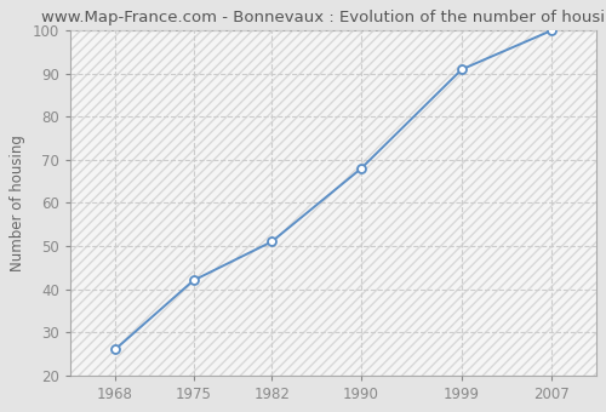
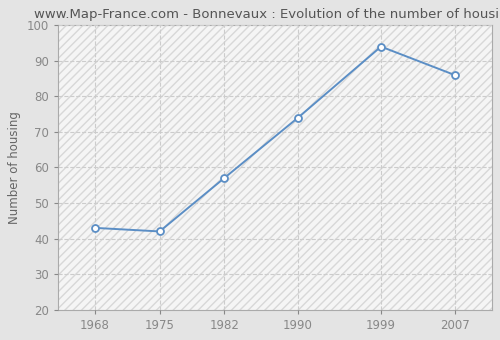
1968: 26 -> 43
1982: 51 -> 57
1990: 68 -> 74
1999: 91 -> 94
2007: 100 -> 86
